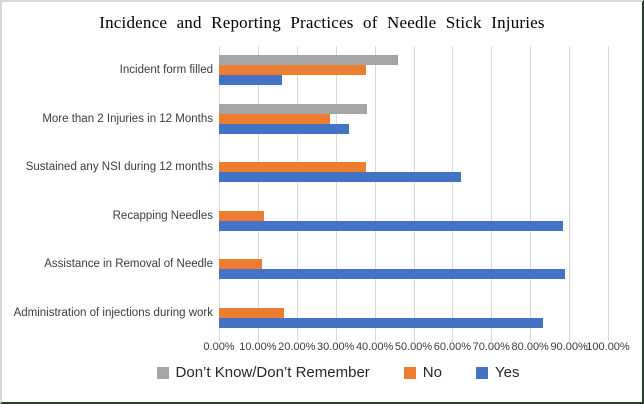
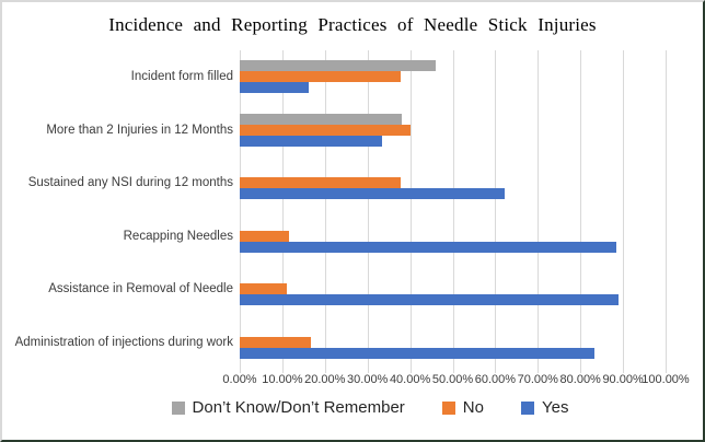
No/More than 2 Injuries in 12 Months: 29% -> 40%
